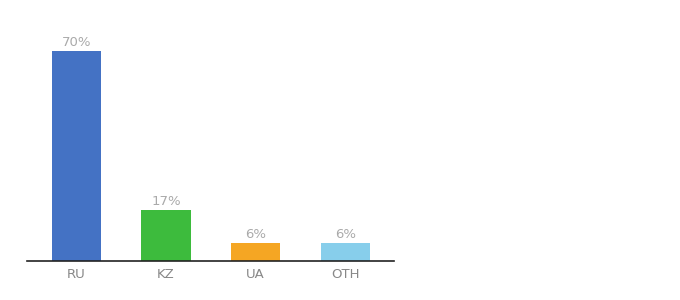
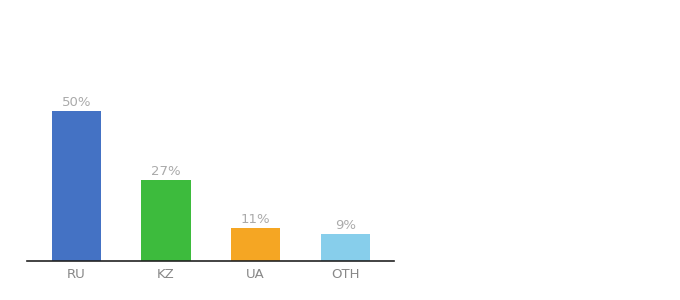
RU: 70% -> 50%
KZ: 17% -> 27%
UA: 6% -> 11%
OTH: 6% -> 9%
